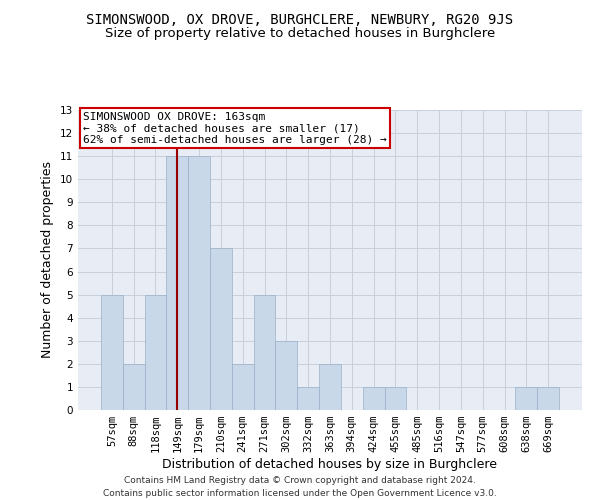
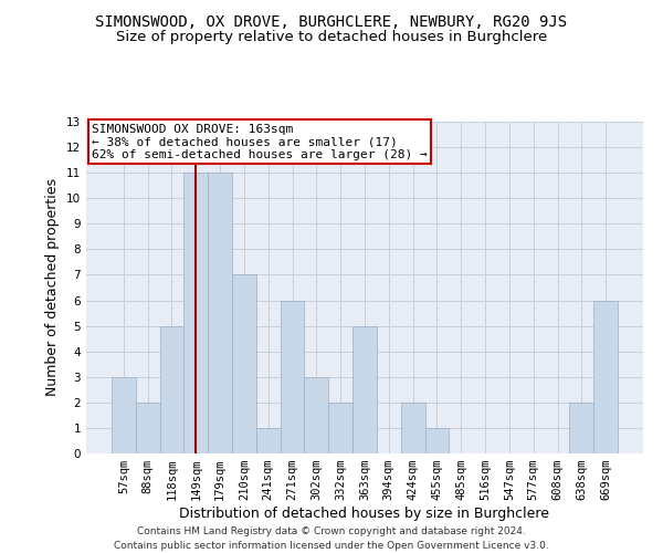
57sqm: 5 -> 3
241sqm: 2 -> 1
271sqm: 5 -> 6
332sqm: 1 -> 2
363sqm: 2 -> 5
424sqm: 1 -> 2
638sqm: 1 -> 2
669sqm: 1 -> 6
